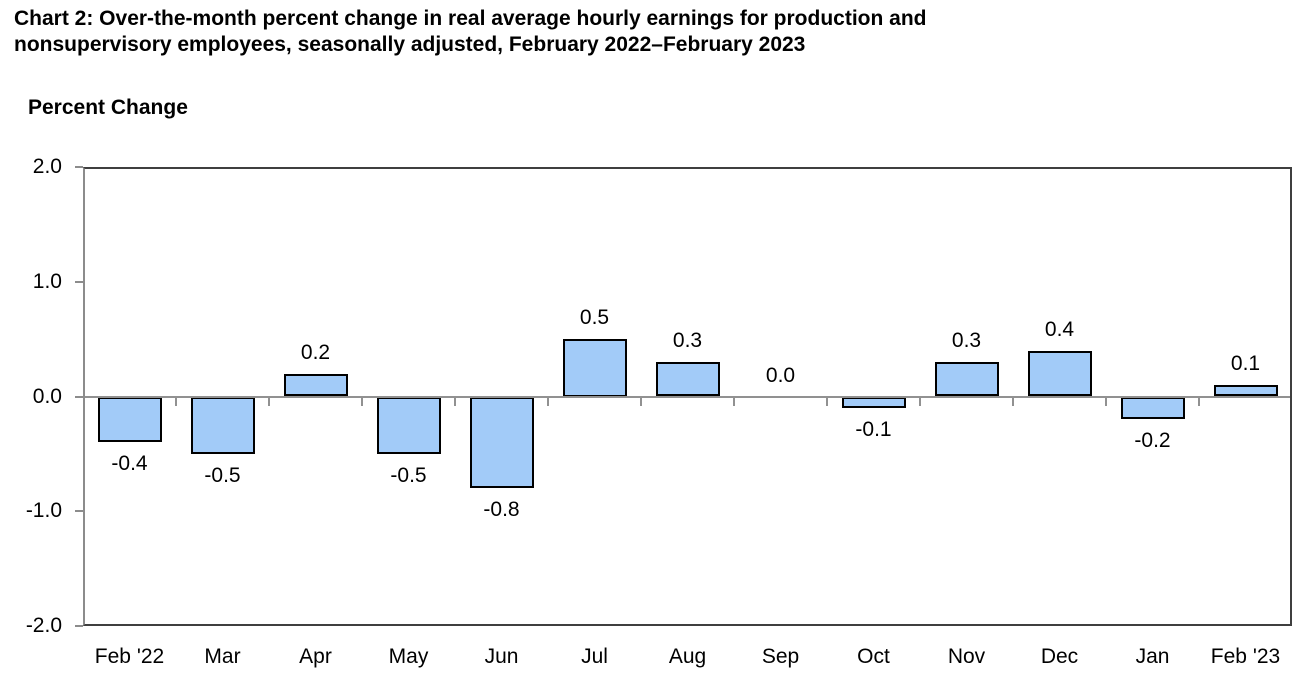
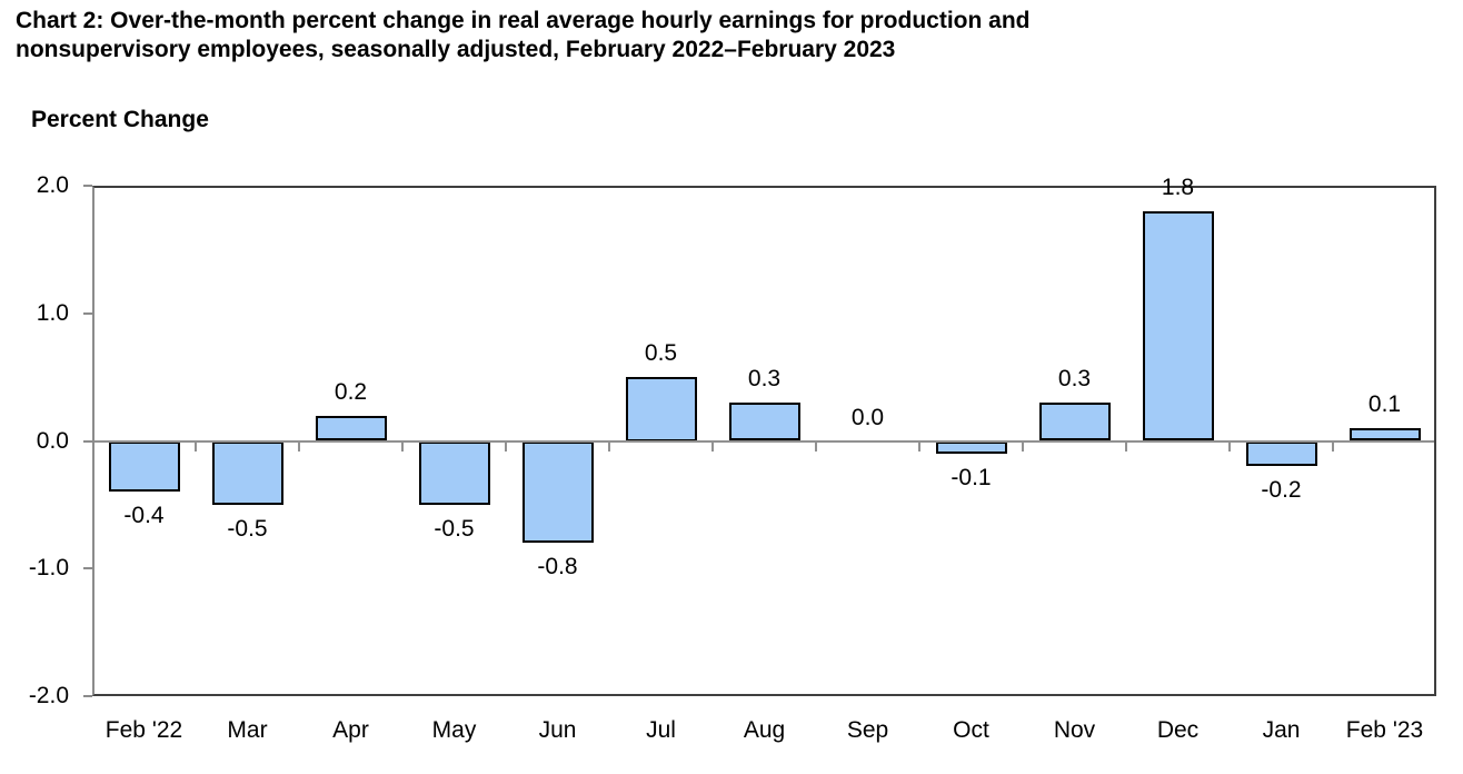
Dec: 0.4 -> 1.8
